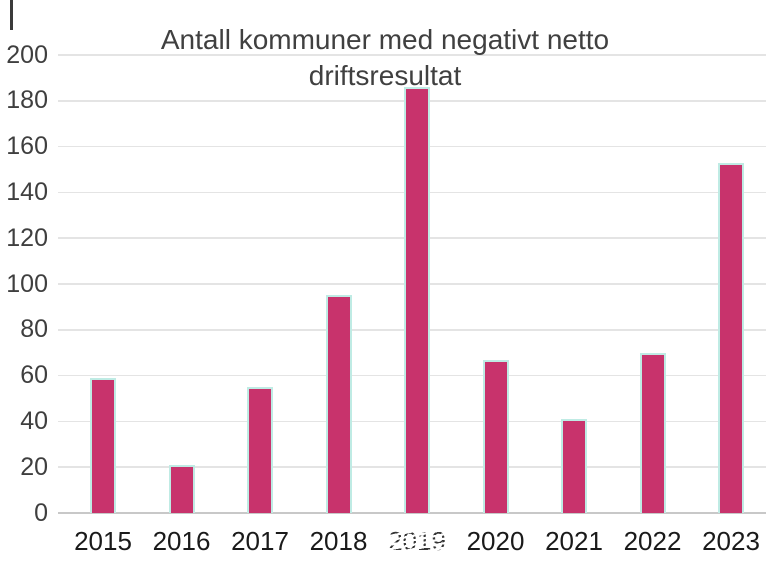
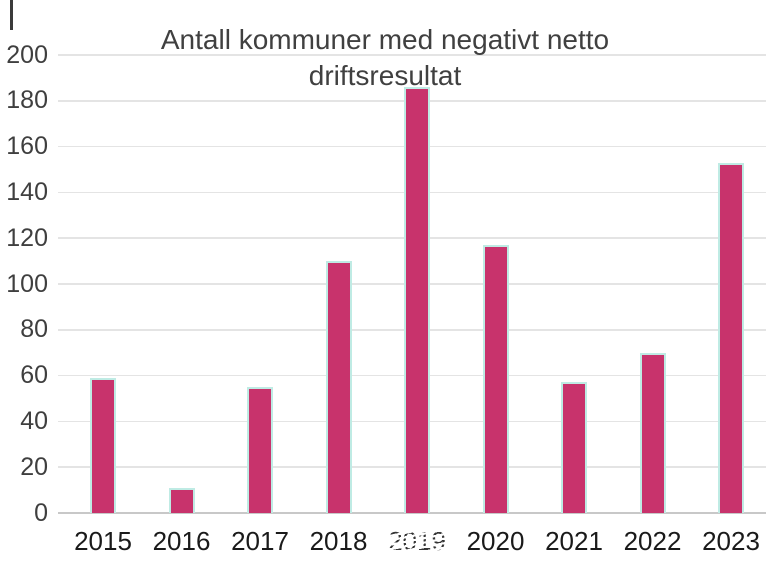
2016: 21 -> 11
2018: 95 -> 110
2020: 67 -> 117
2021: 41 -> 57
